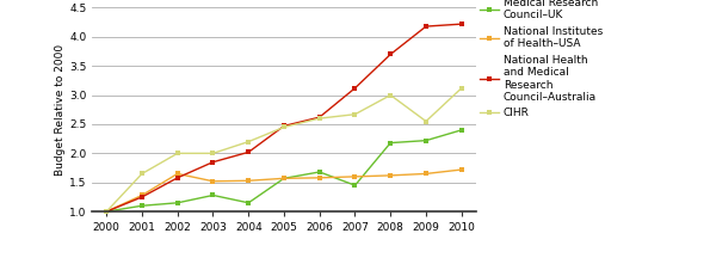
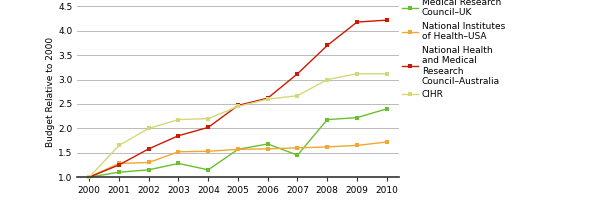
National Institutes of Health–USA/2002: 1.65 -> 1.30
CIHR/2003: 2.00 -> 2.18
CIHR/2009: 2.55 -> 3.12
